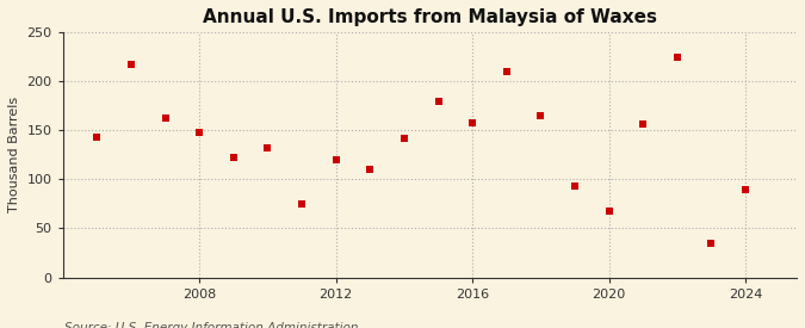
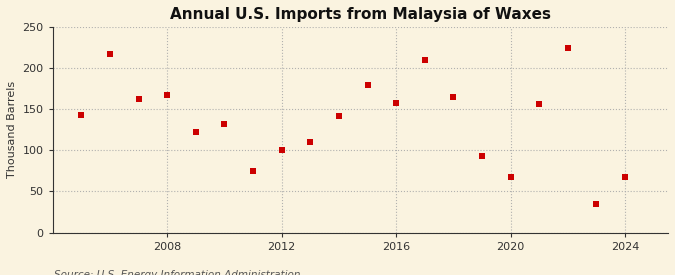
2008: 148 -> 168
2012: 120 -> 100
2024: 90 -> 68
